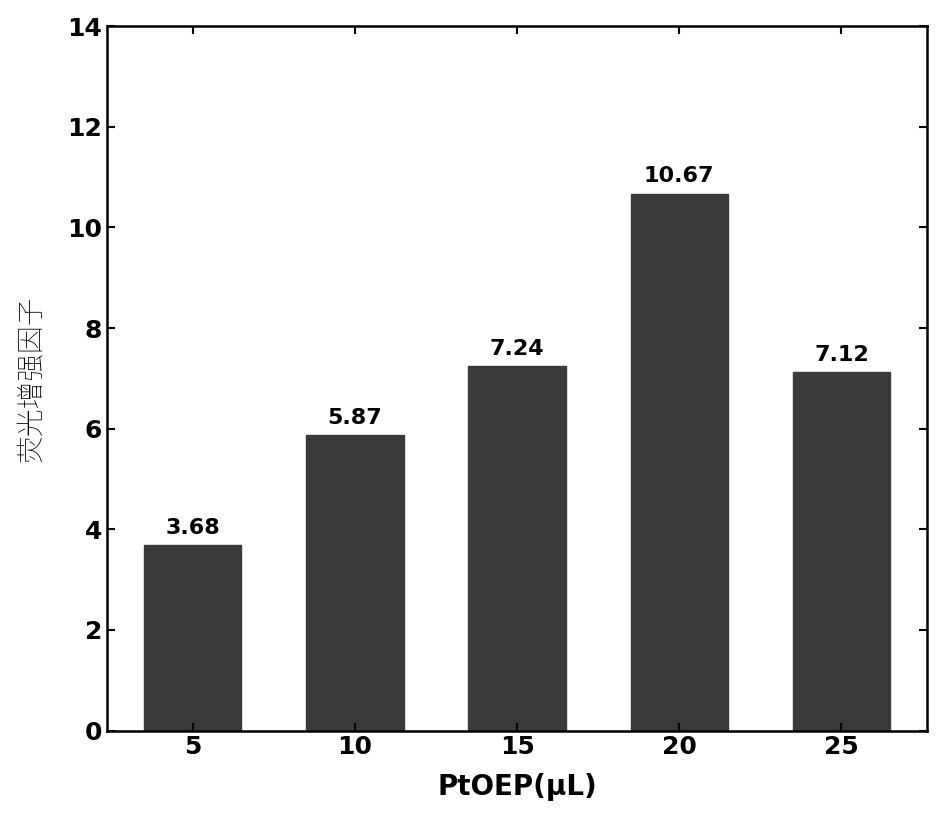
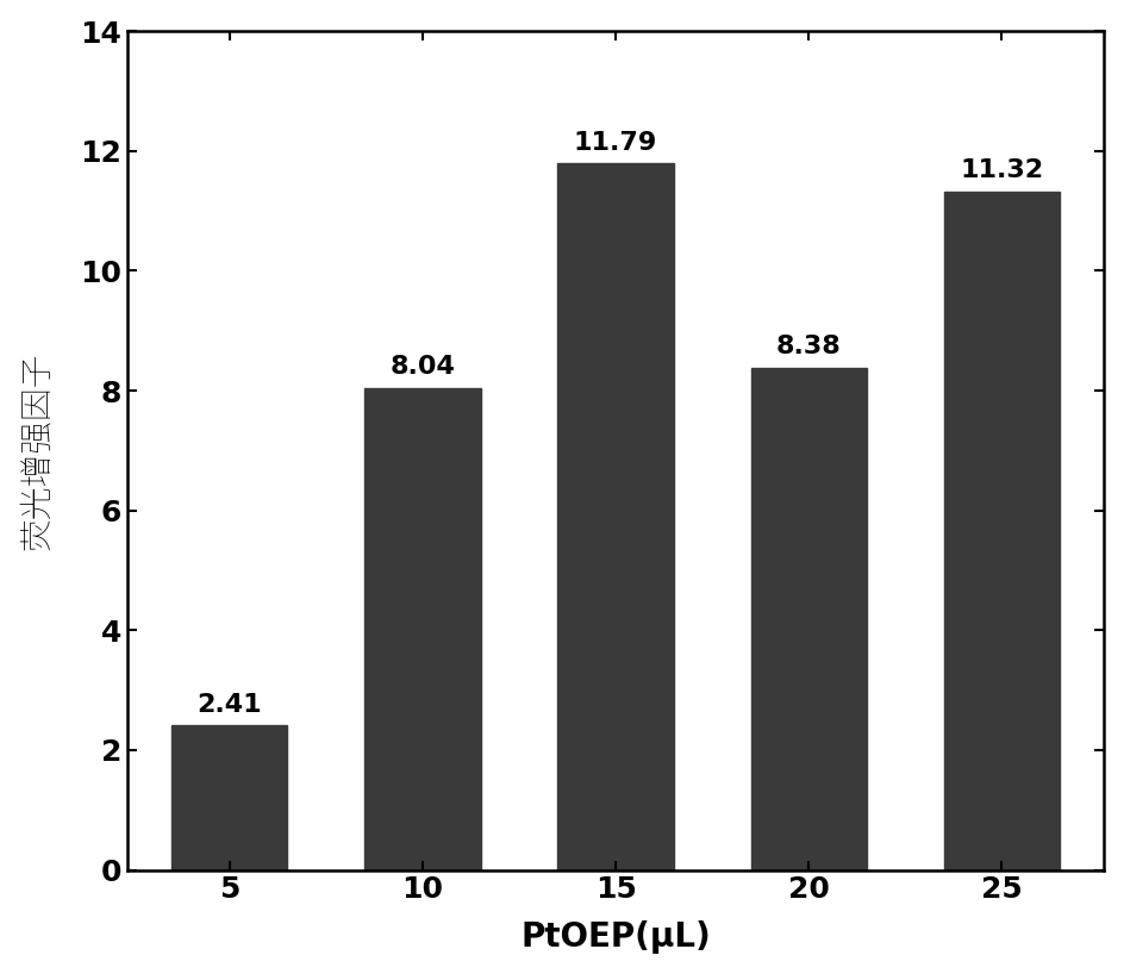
5: 3.68 -> 2.41
10: 5.87 -> 8.04
15: 7.24 -> 11.79
20: 10.67 -> 8.38
25: 7.12 -> 11.32
